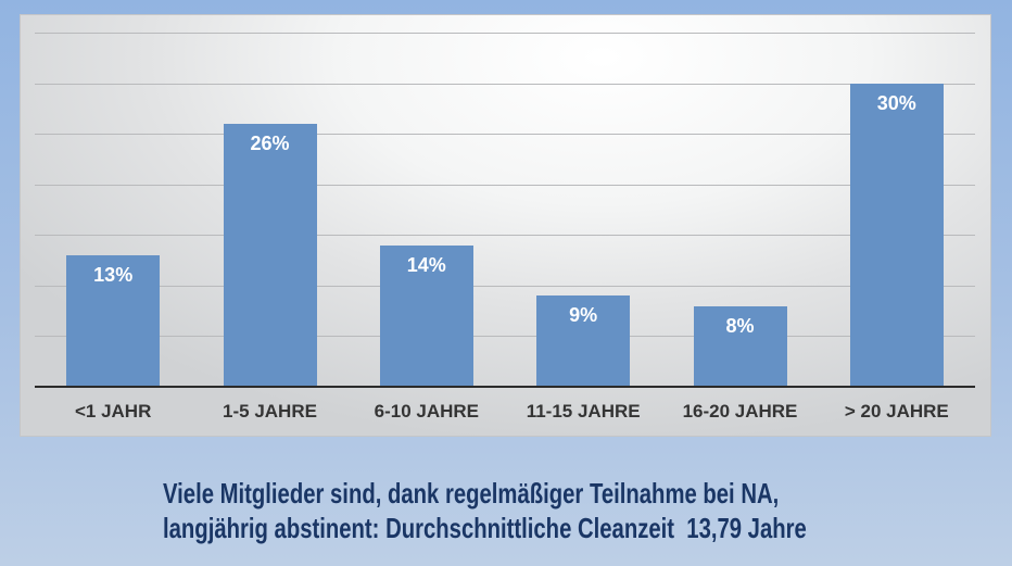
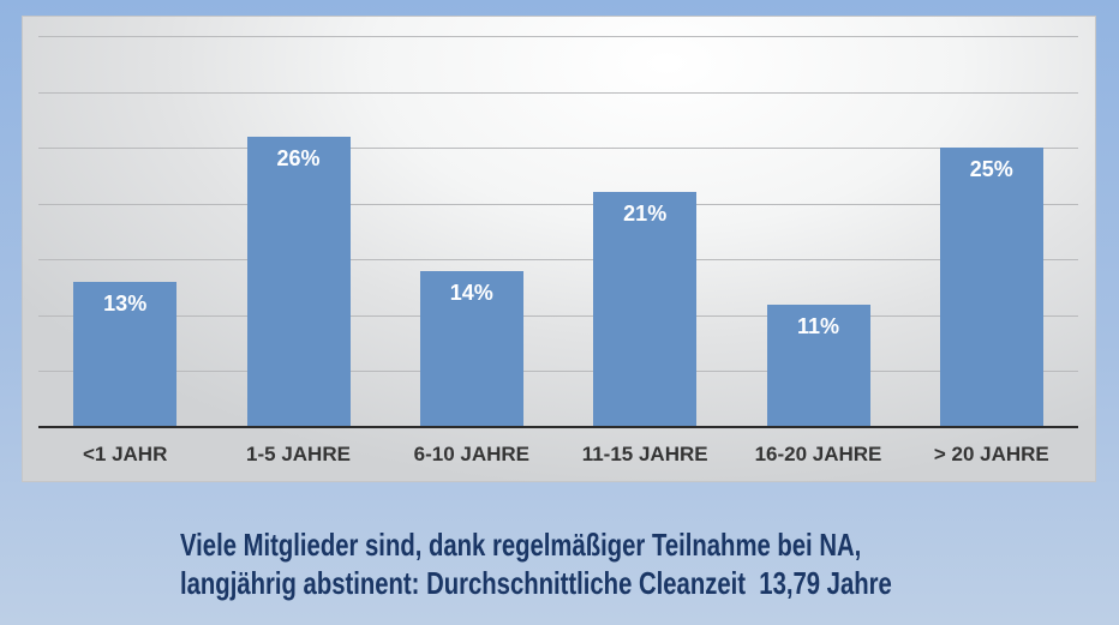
11-15 JAHRE: 9% -> 21%
16-20 JAHRE: 8% -> 11%
> 20 JAHRE: 30% -> 25%
